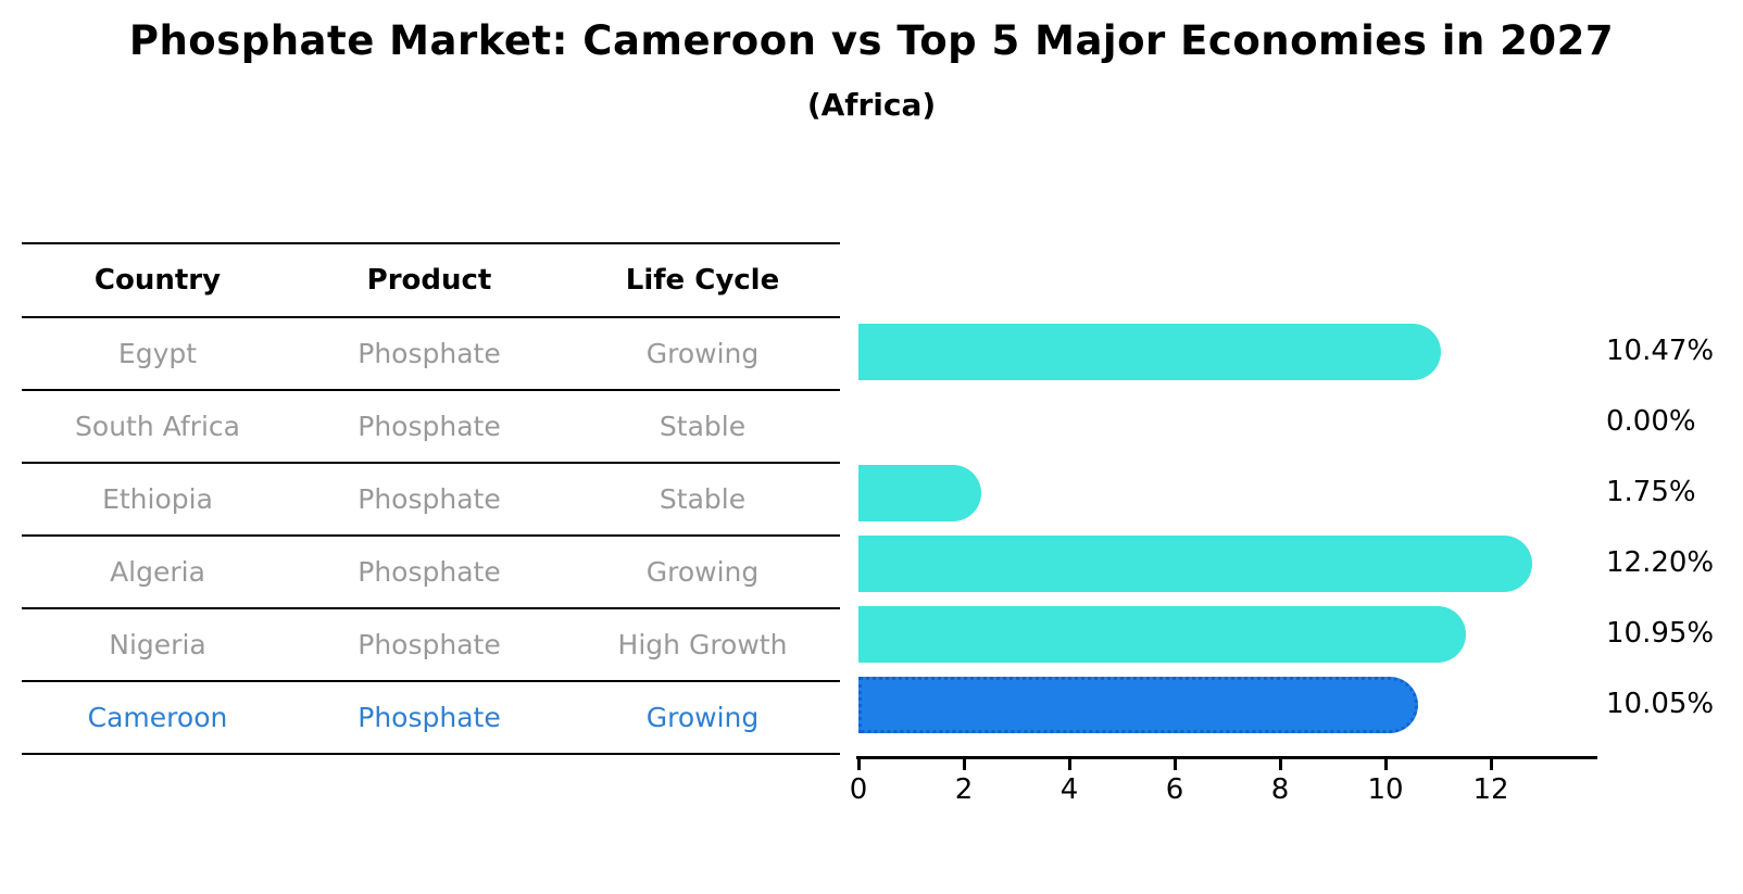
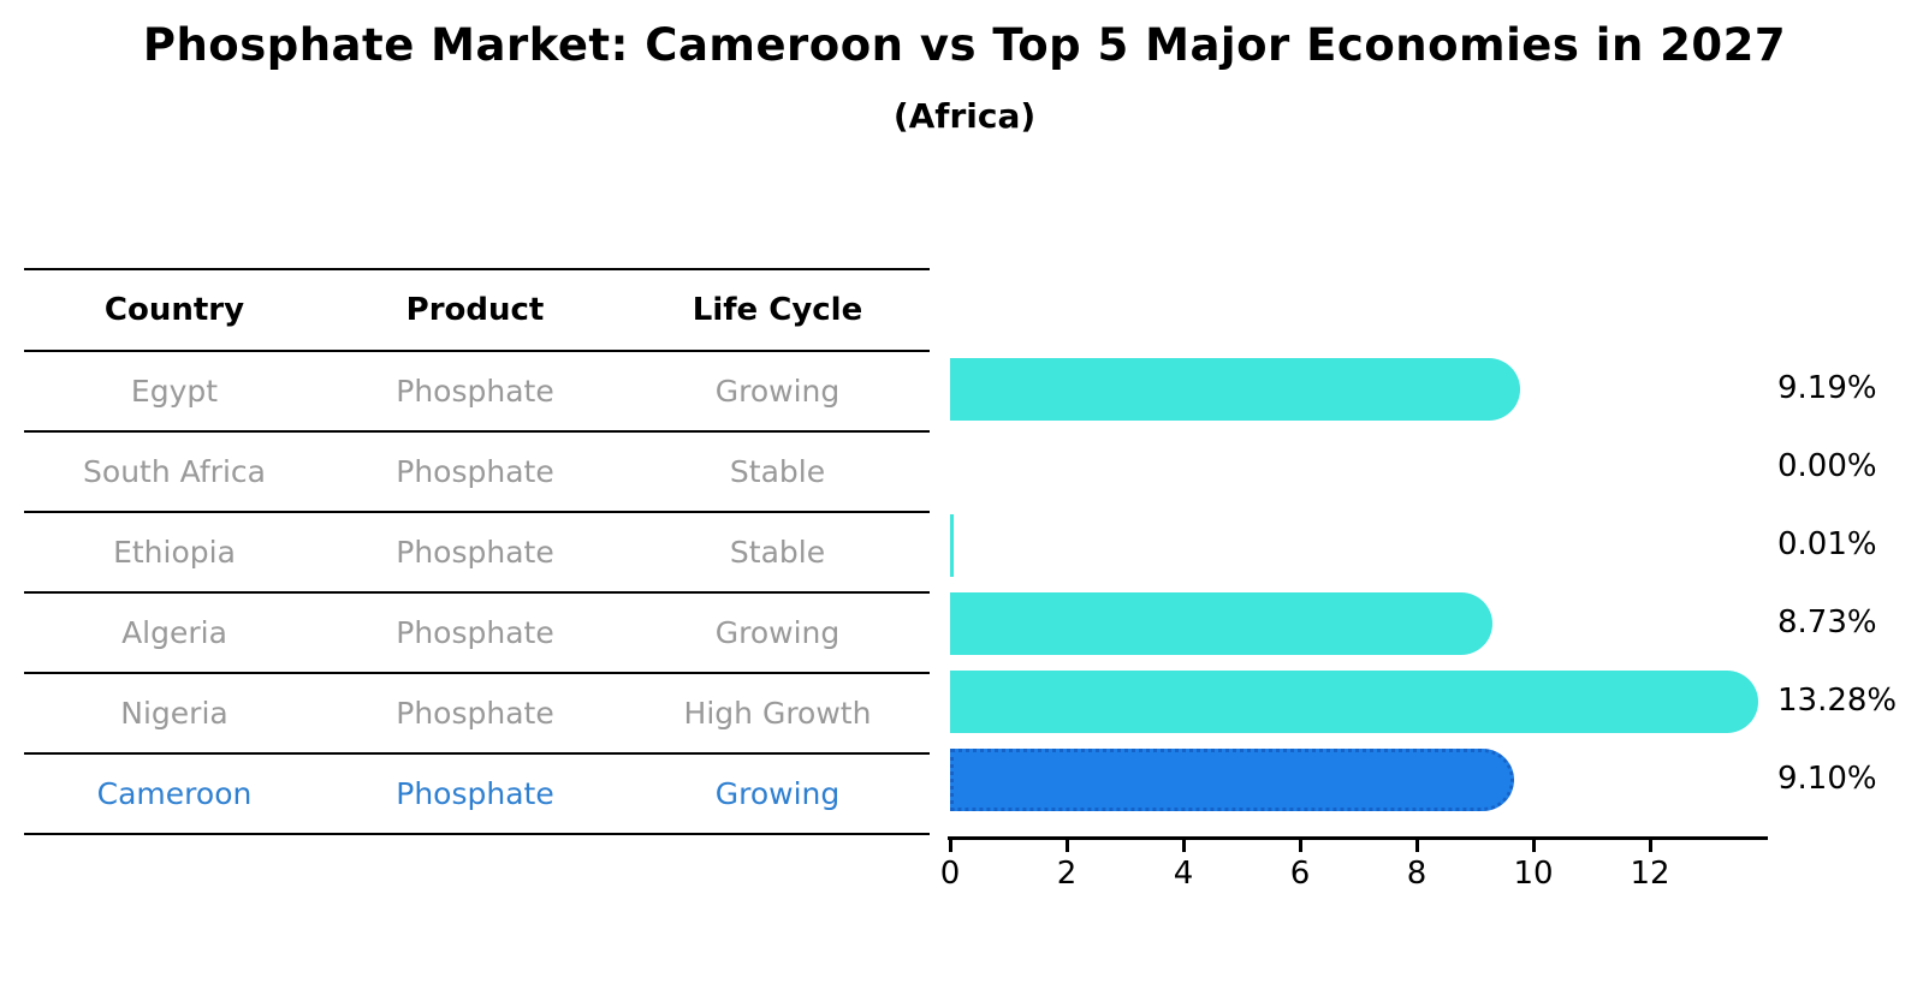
Egypt: 10.47% -> 9.19%
Ethiopia: 1.75% -> 0.01%
Algeria: 12.20% -> 8.73%
Nigeria: 10.95% -> 13.28%
Cameroon: 10.05% -> 9.10%
